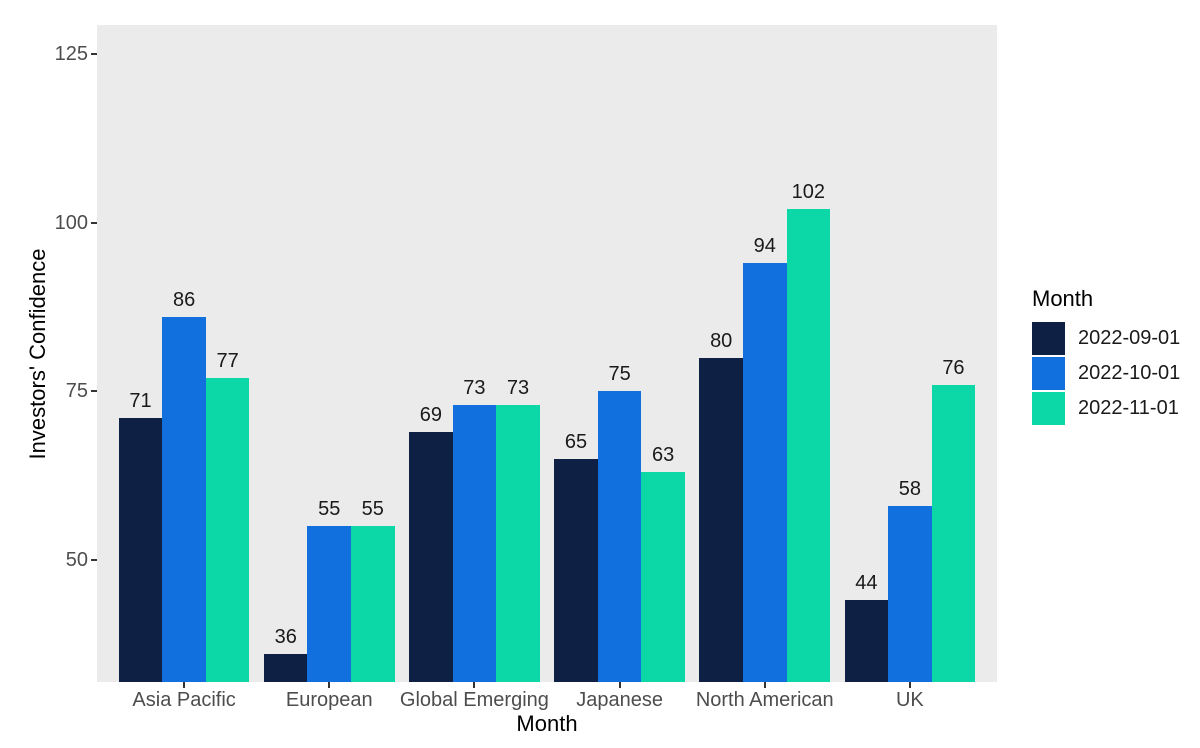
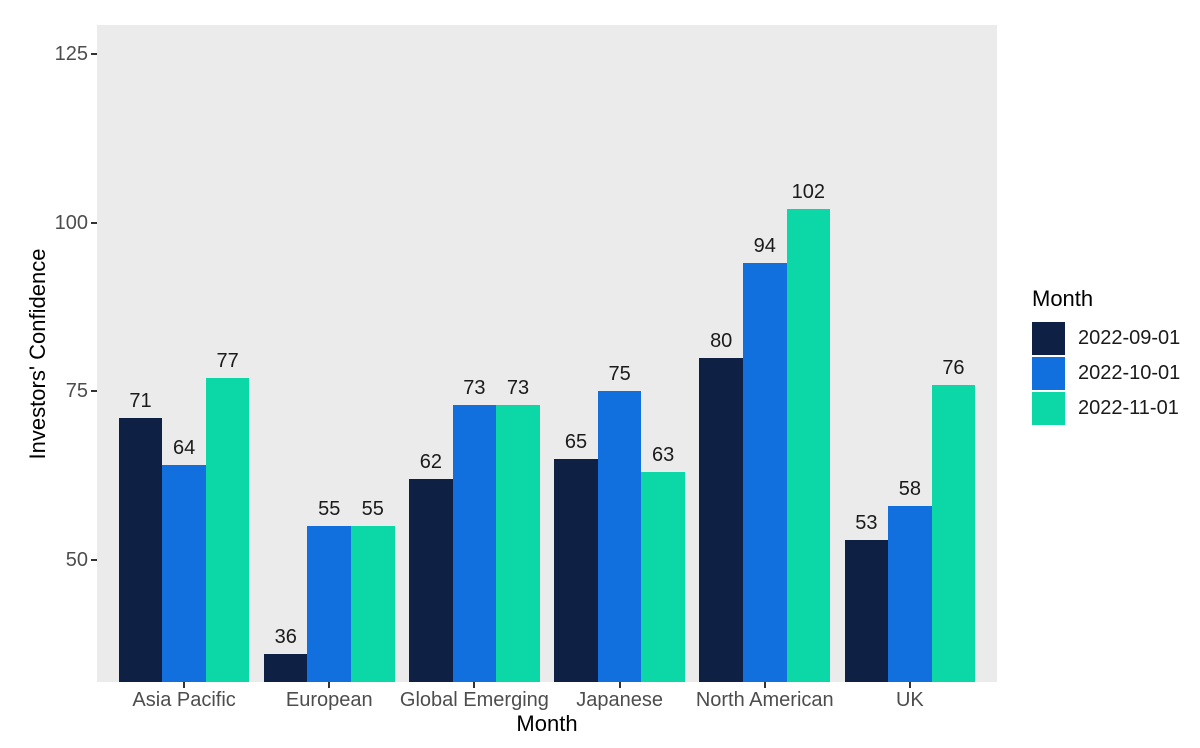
2022-10-01/Asia Pacific: 86 -> 64
2022-09-01/Global Emerging: 69 -> 62
2022-09-01/UK: 44 -> 53
